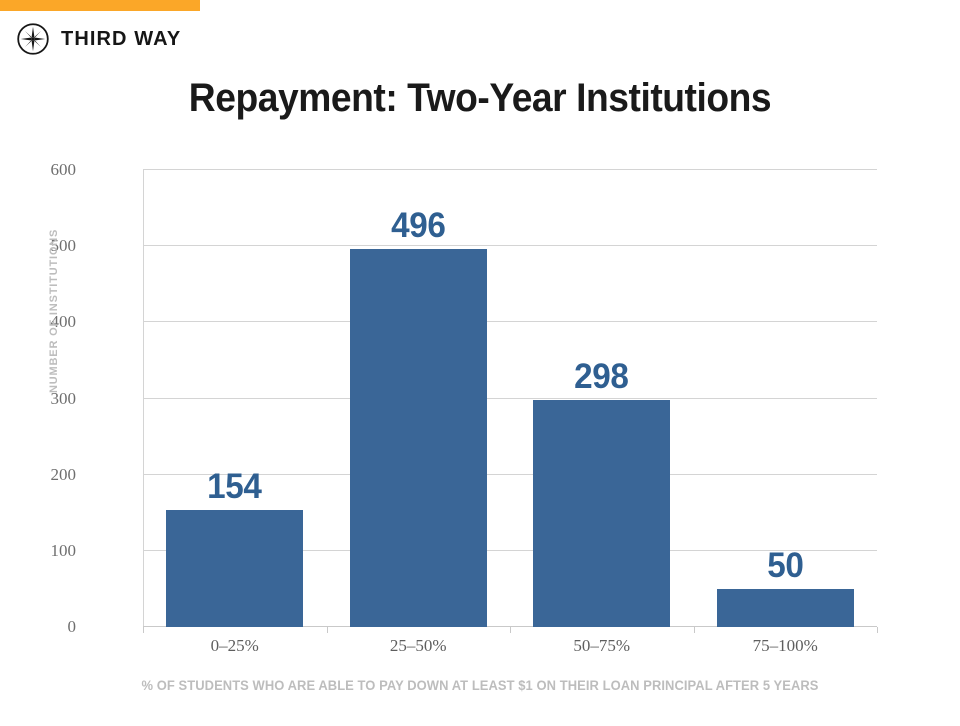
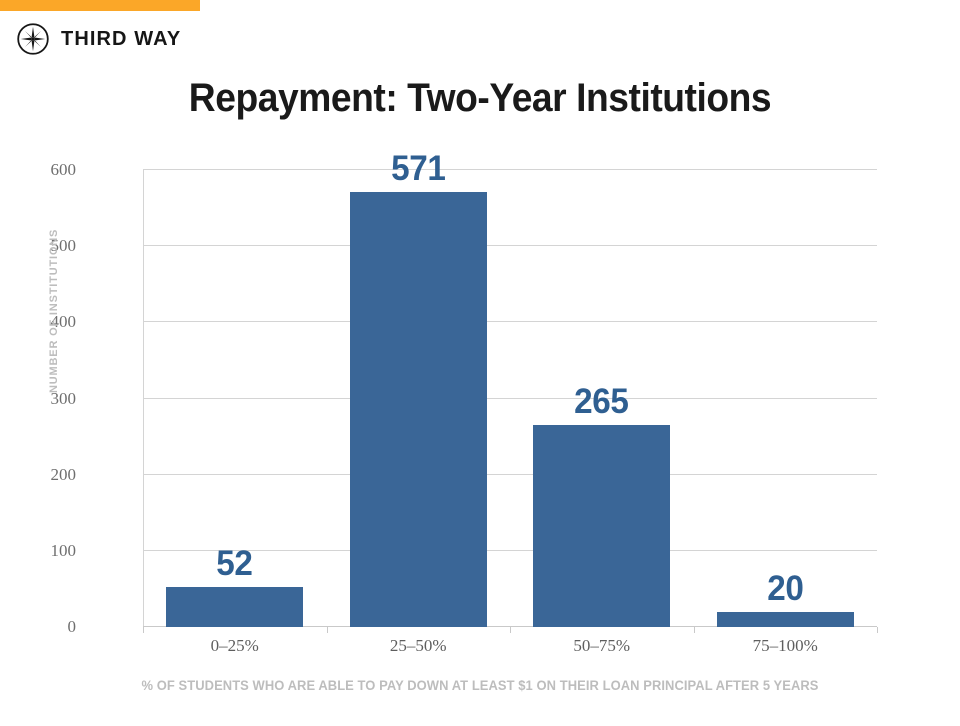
0–25%: 154 -> 52
25–50%: 496 -> 571
50–75%: 298 -> 265
75–100%: 50 -> 20
